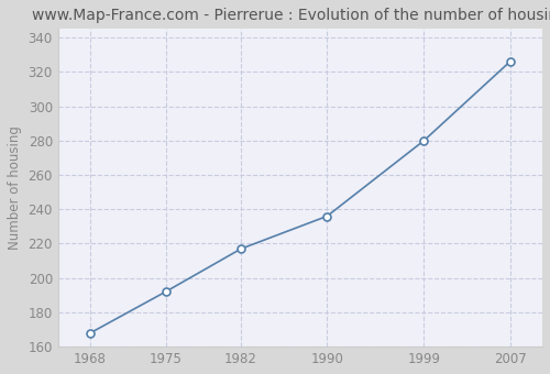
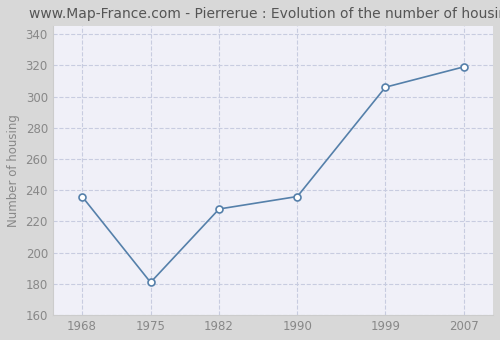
1968: 168 -> 236
1975: 192 -> 181
1982: 217 -> 228
1999: 280 -> 306
2007: 326 -> 319
